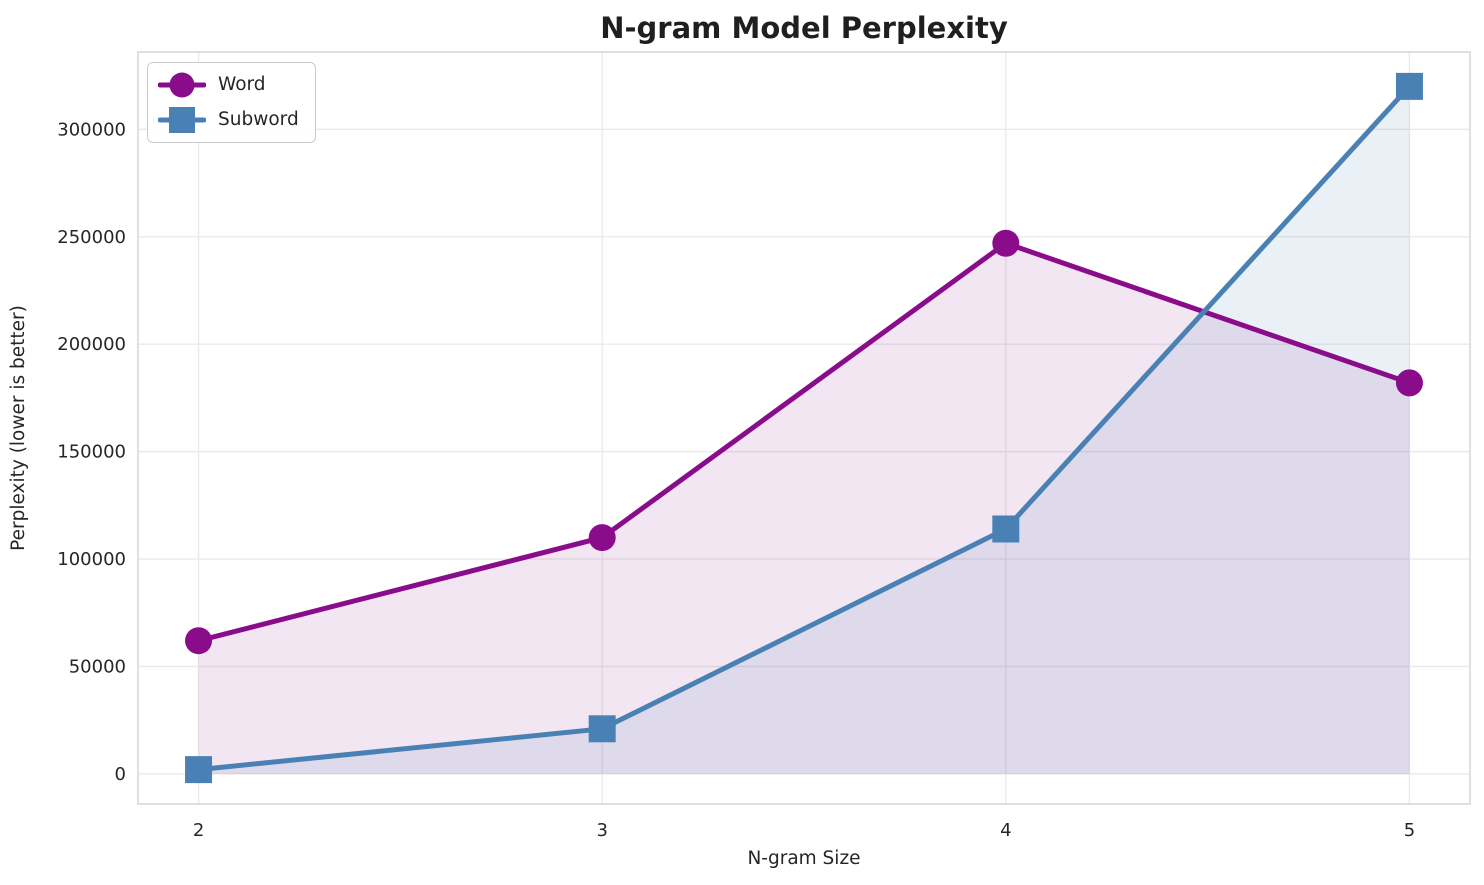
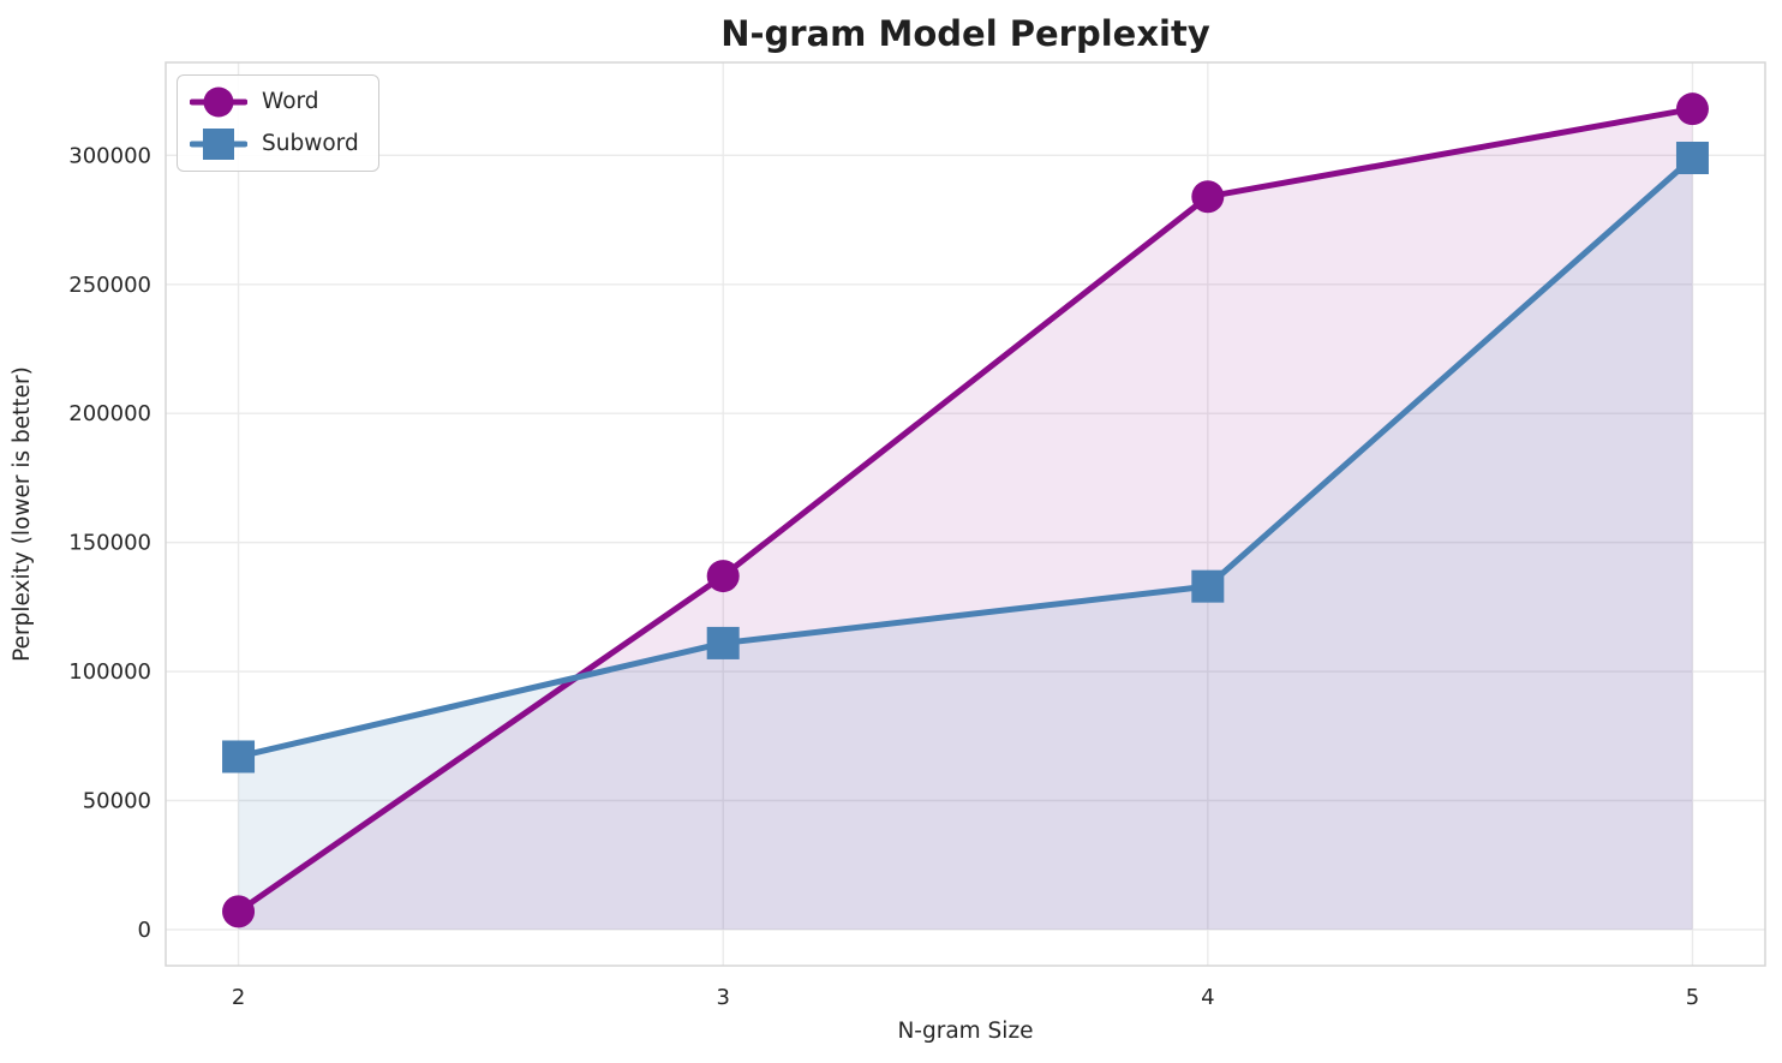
Word/2: 62000 -> 7000
Subword/2: 2000 -> 67000
Word/3: 110000 -> 137000
Subword/3: 21000 -> 111000
Word/4: 247000 -> 284000
Subword/4: 114000 -> 133000
Word/5: 182000 -> 318000
Subword/5: 320000 -> 299000
